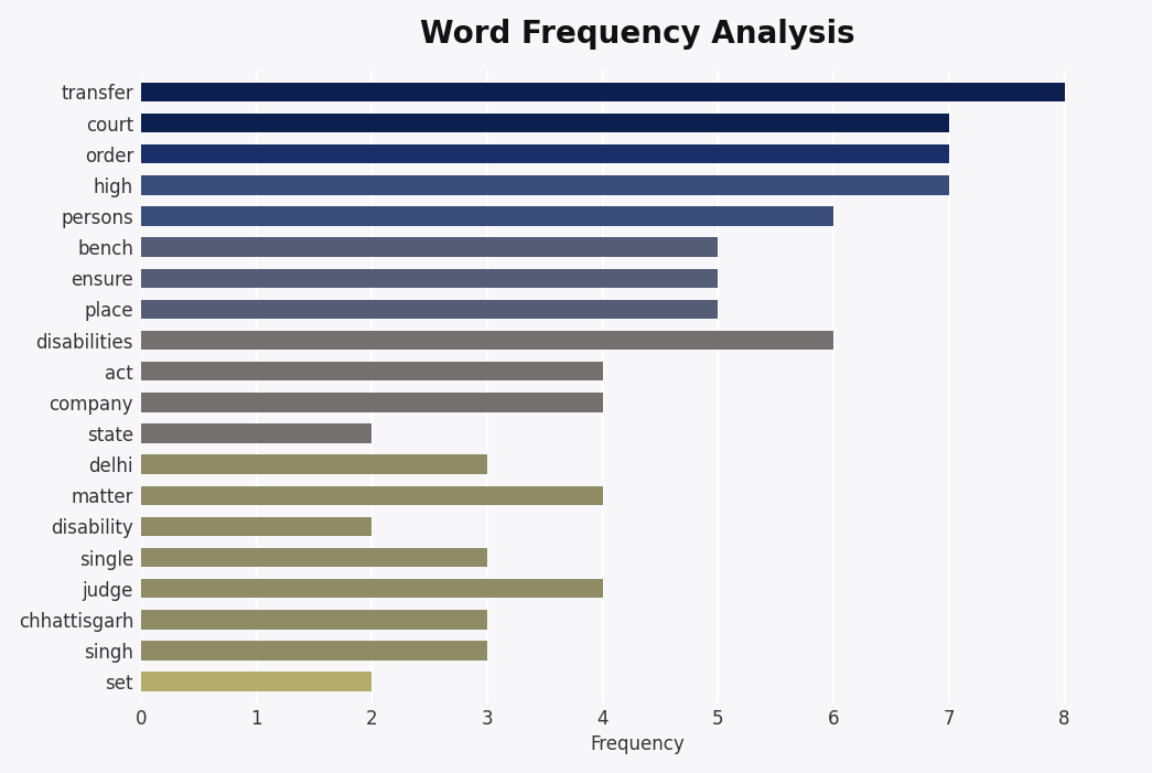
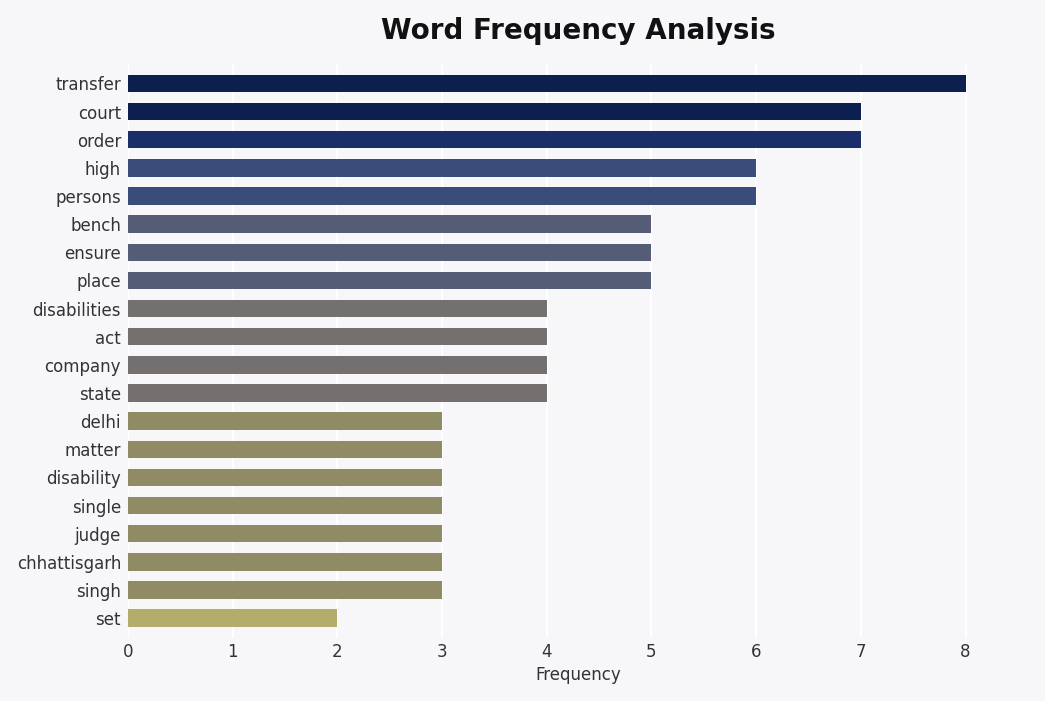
high: 7 -> 6
disabilities: 6 -> 4
state: 2 -> 4
matter: 4 -> 3
disability: 2 -> 3
judge: 4 -> 3
